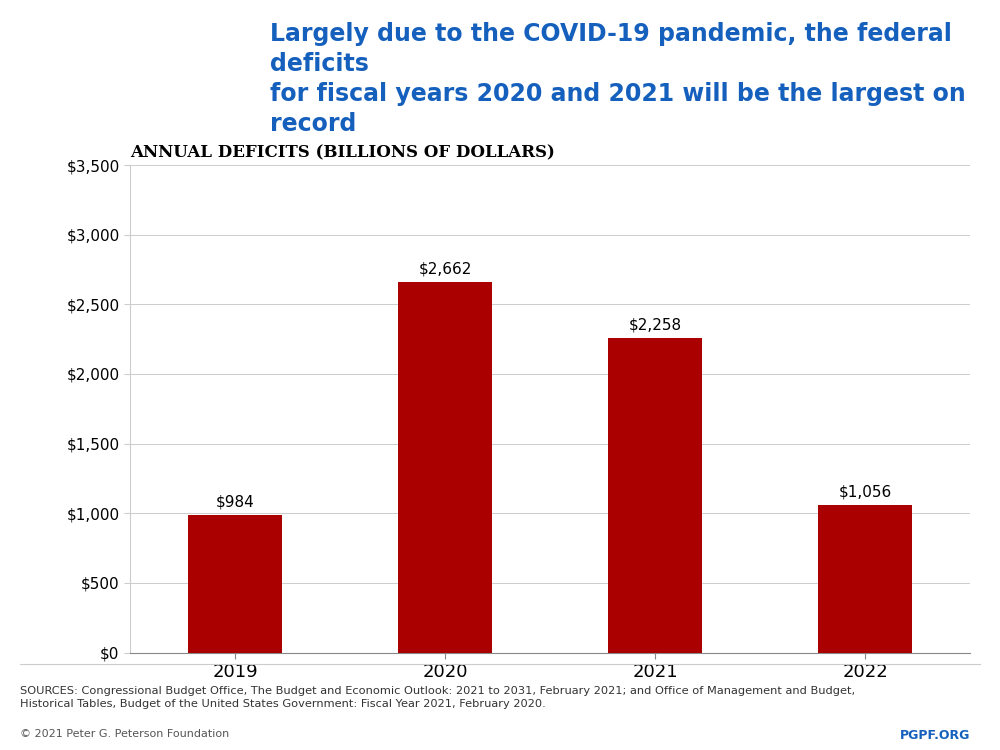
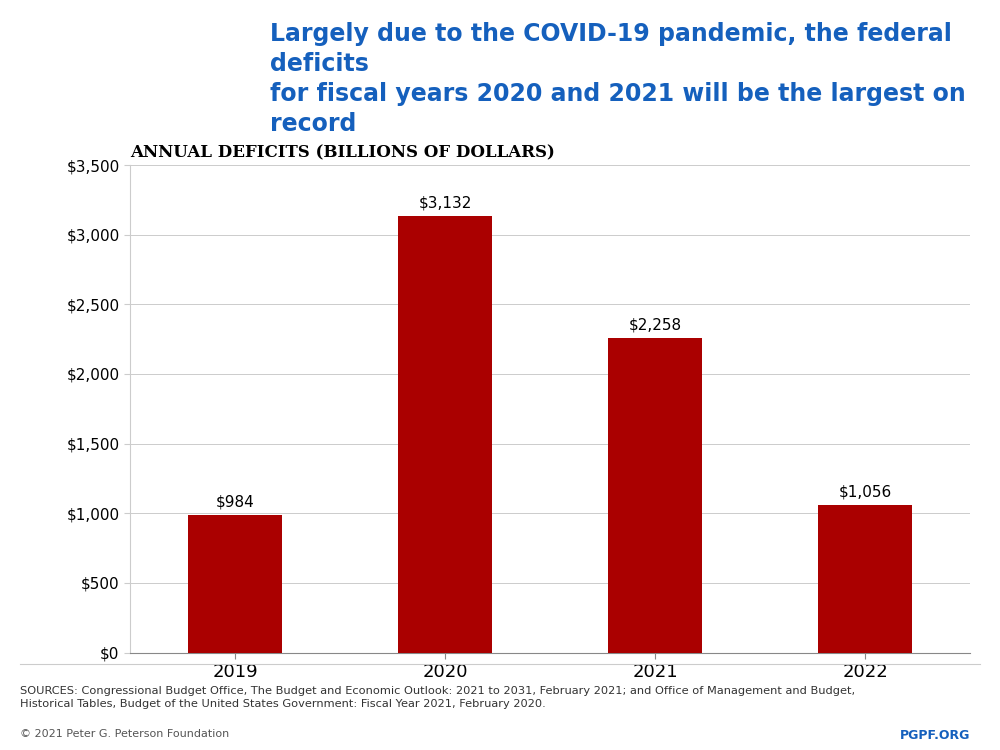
2020: $2,662 -> $3,132
